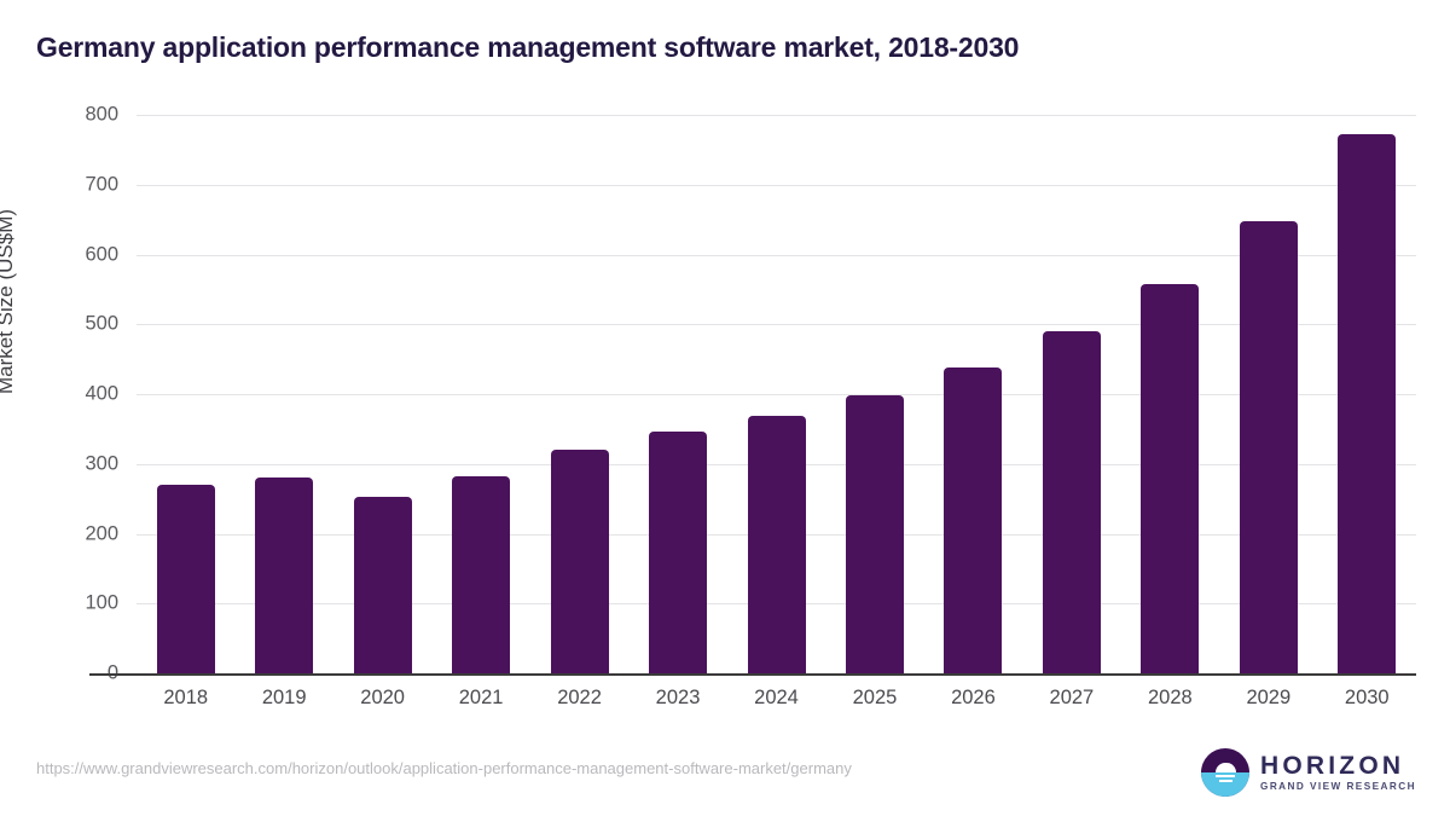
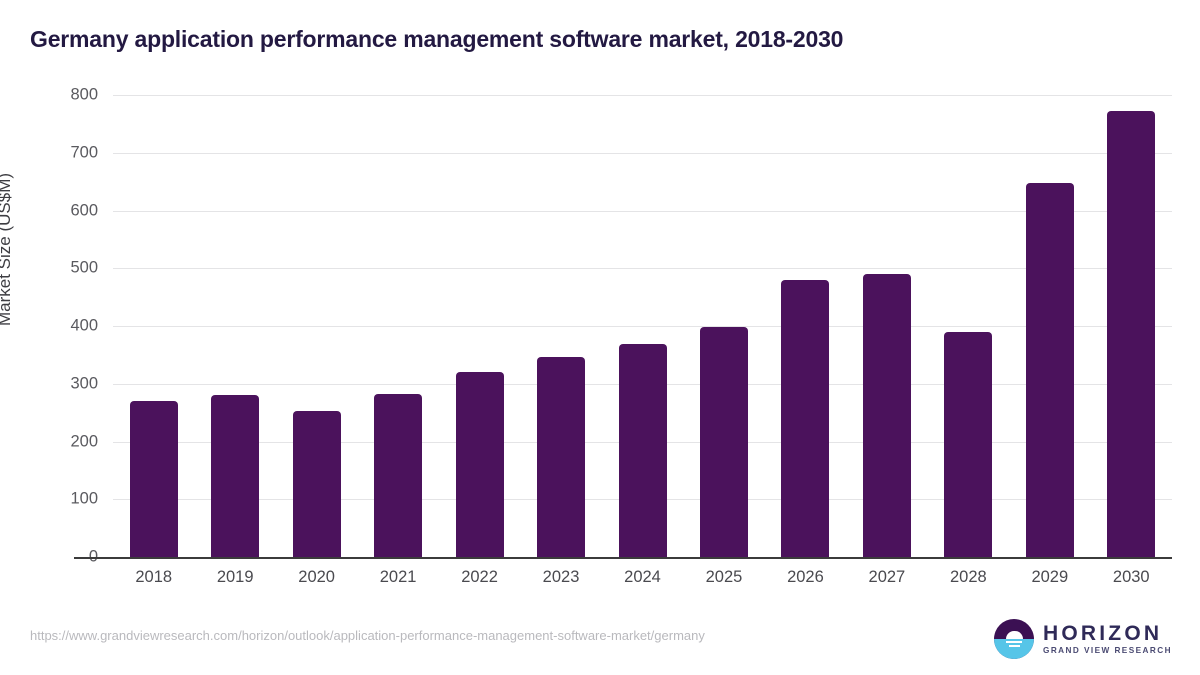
2026: 440 -> 480
2028: 560 -> 390
